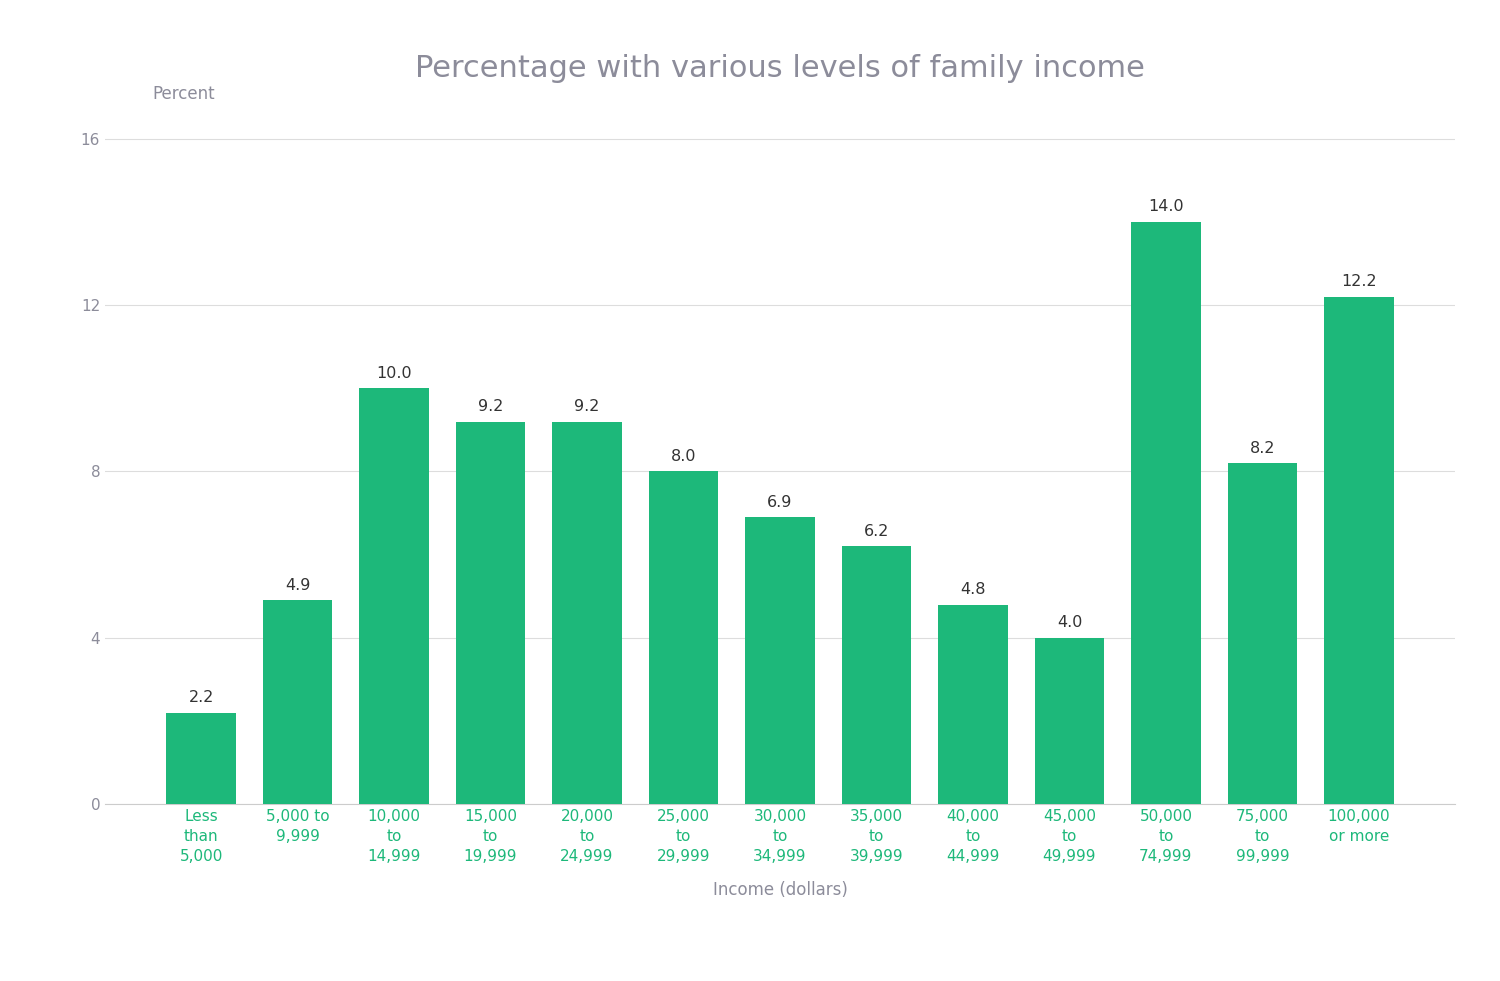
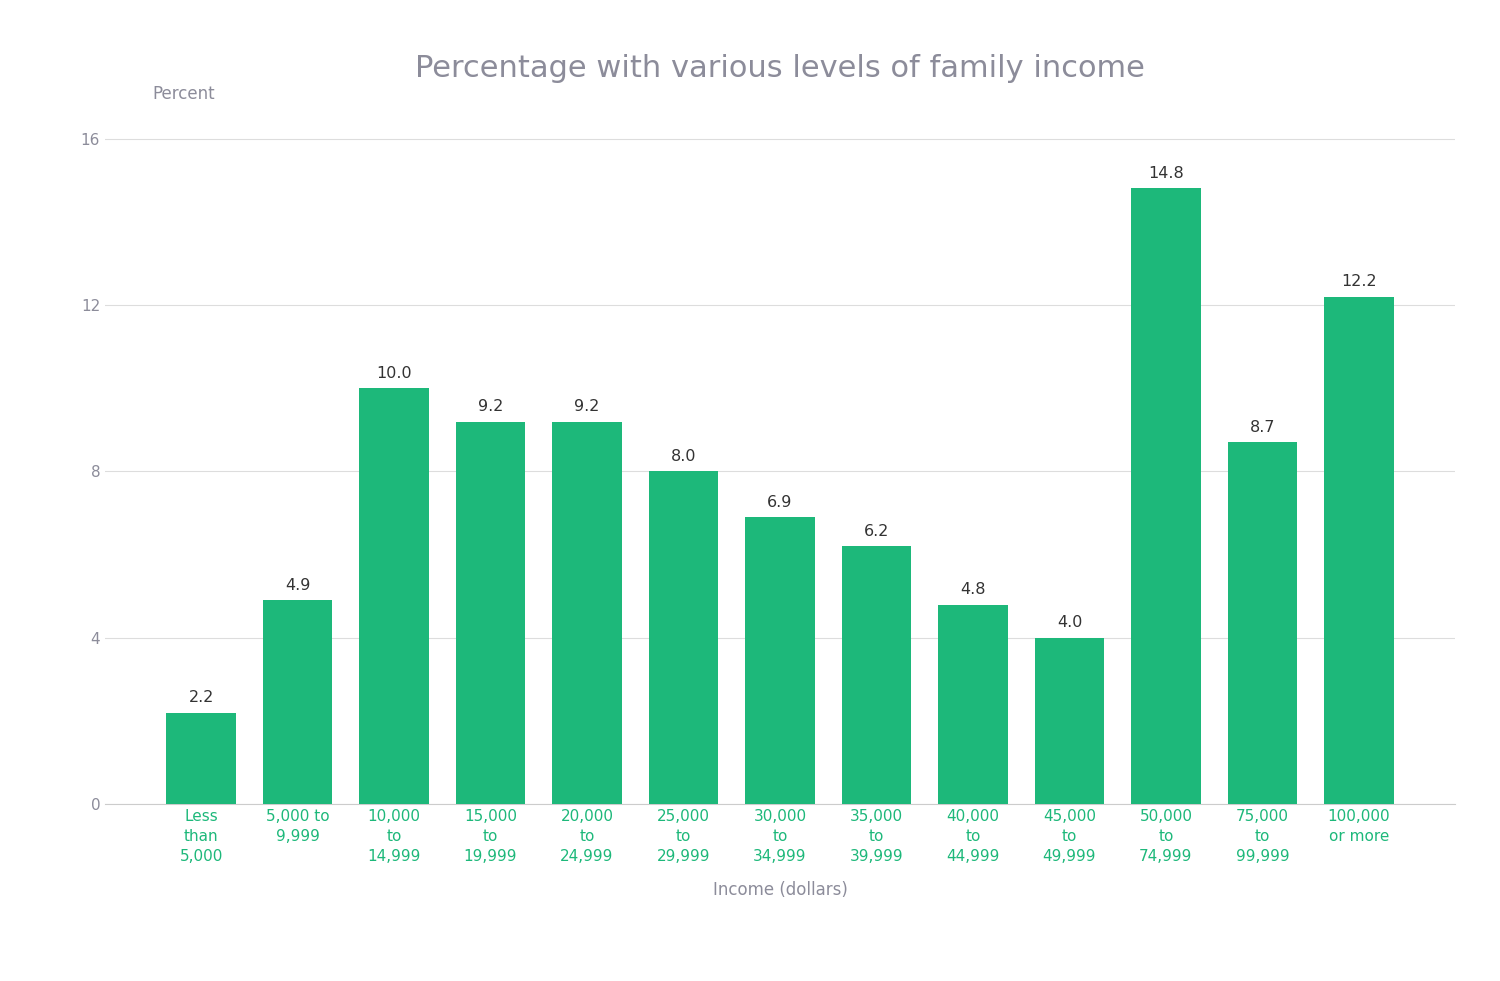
50,000 to 74,999: 14.0 -> 14.8
75,000 to 99,999: 8.2 -> 8.7
